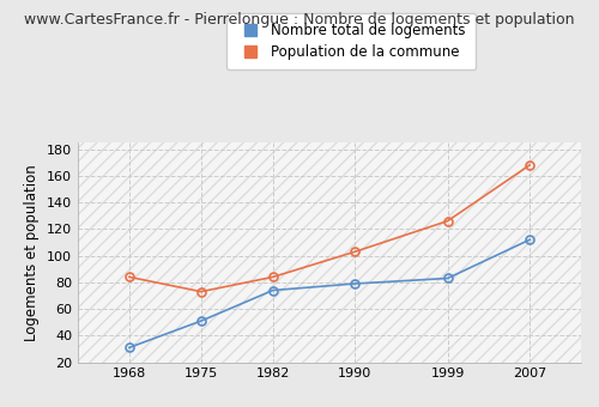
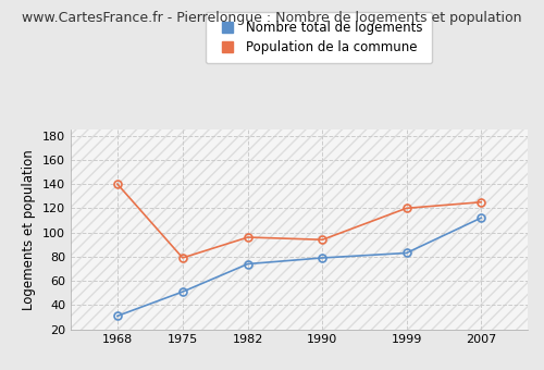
Population de la commune/1968: 84 -> 140
Population de la commune/1975: 73 -> 79
Population de la commune/1982: 84 -> 96
Population de la commune/1990: 103 -> 94
Population de la commune/1999: 126 -> 120
Population de la commune/2007: 168 -> 125
